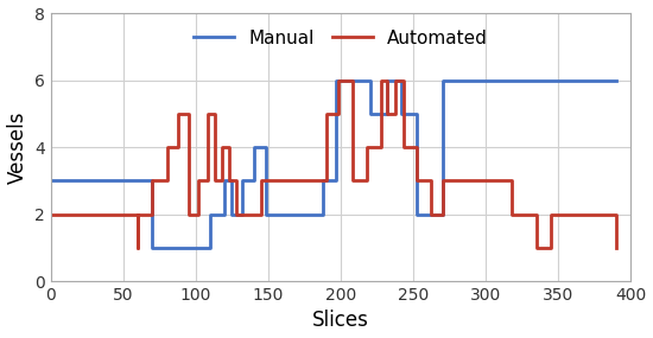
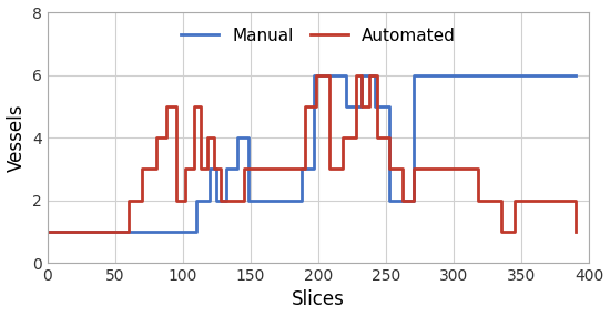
Manual/0: 3 -> 1
Automated/0: 2 -> 1
